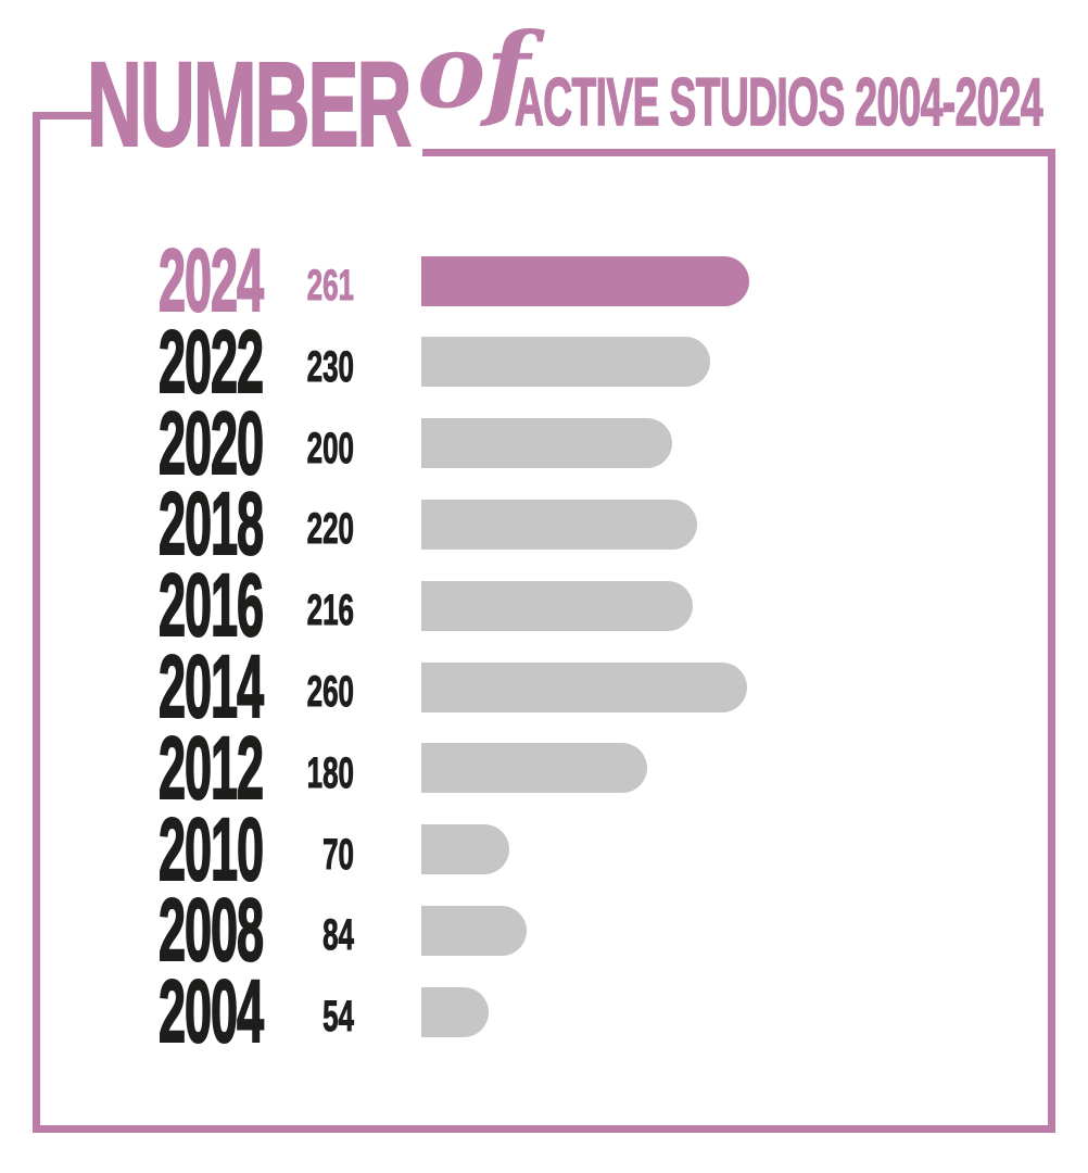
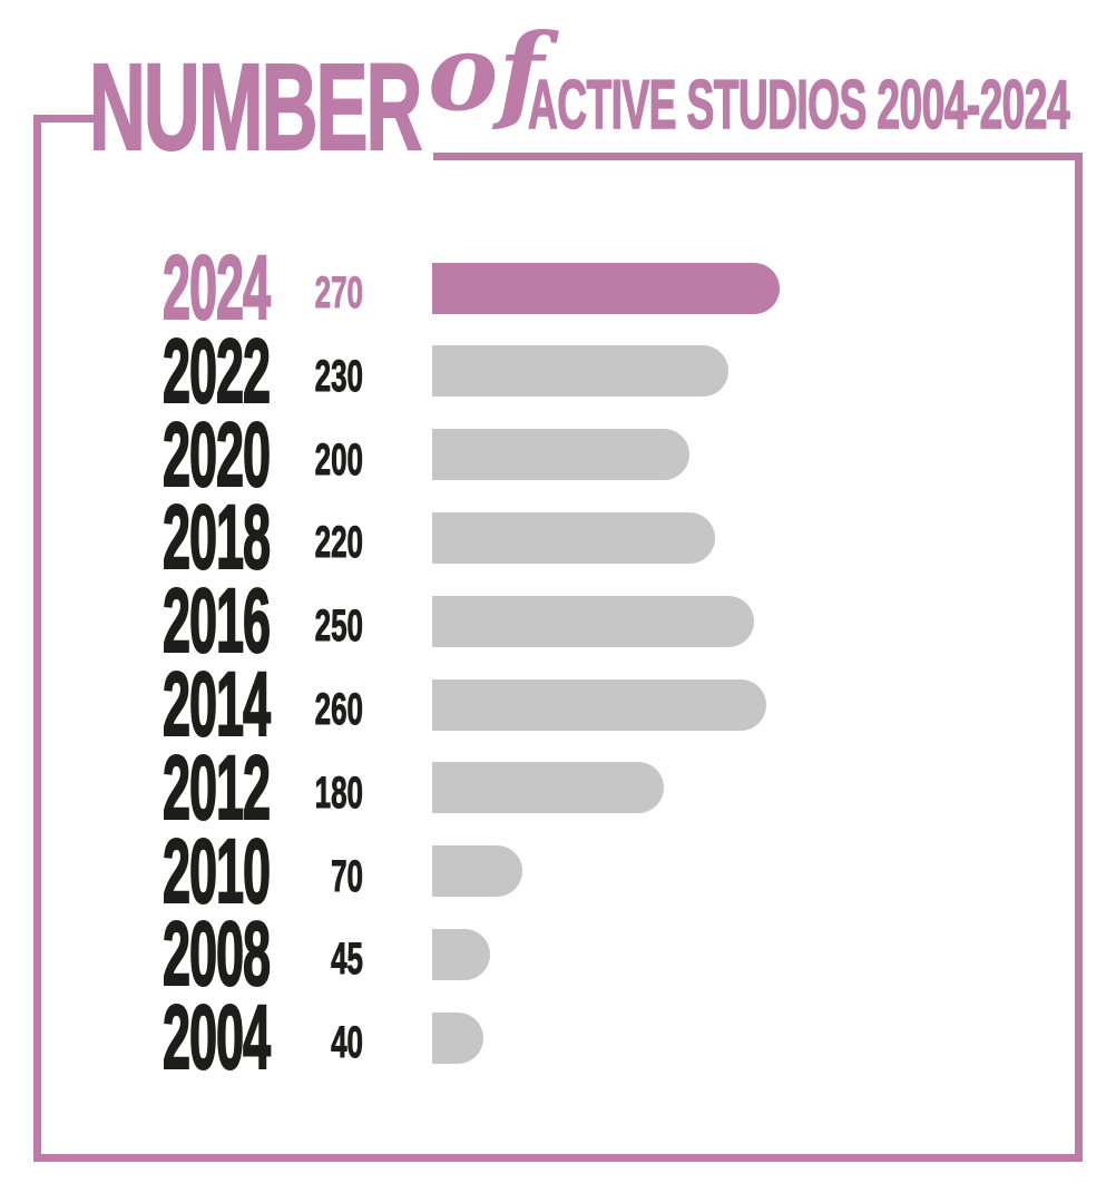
2024: 261 -> 270
2016: 216 -> 250
2008: 84 -> 45
2004: 54 -> 40
